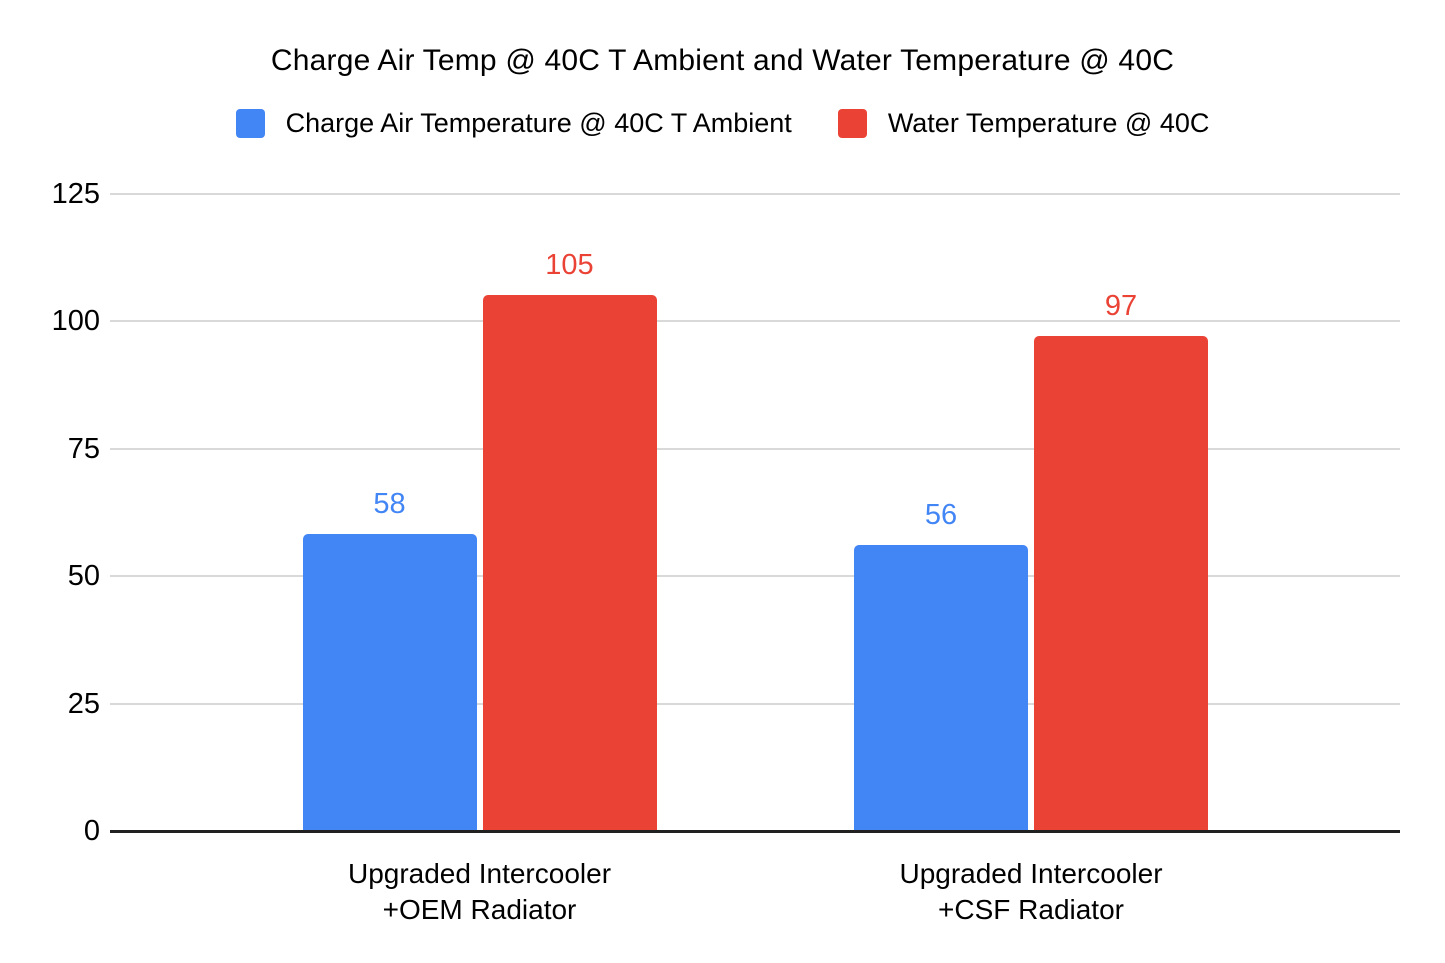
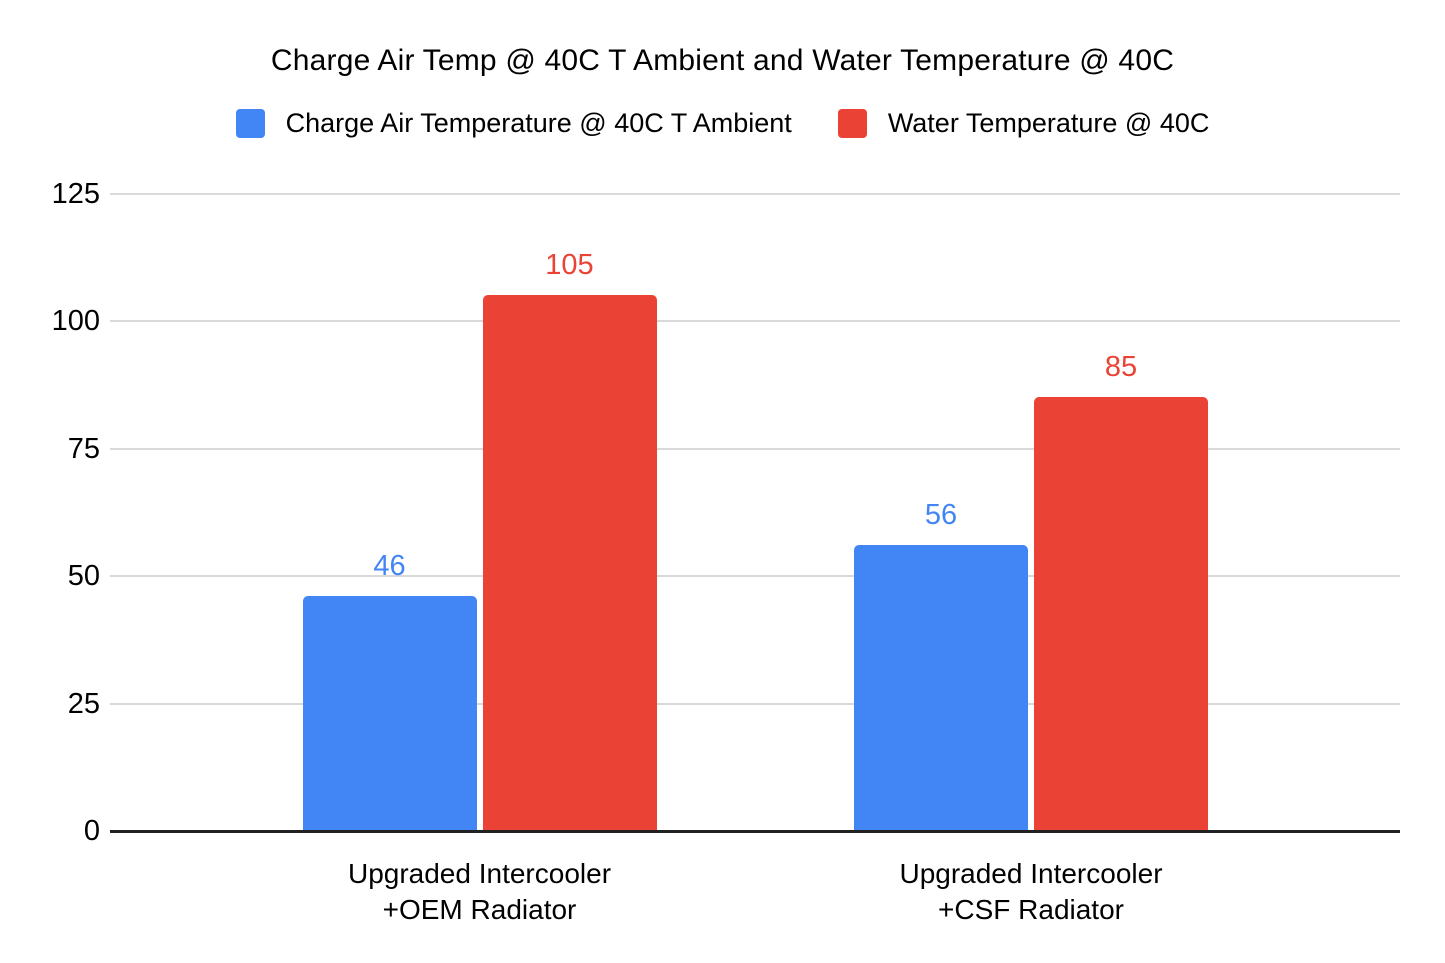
Charge Air Temperature @ 40C T Ambient/Upgraded Intercooler +OEM Radiator: 58 -> 46
Water Temperature @ 40C/Upgraded Intercooler +CSF Radiator: 97 -> 85
